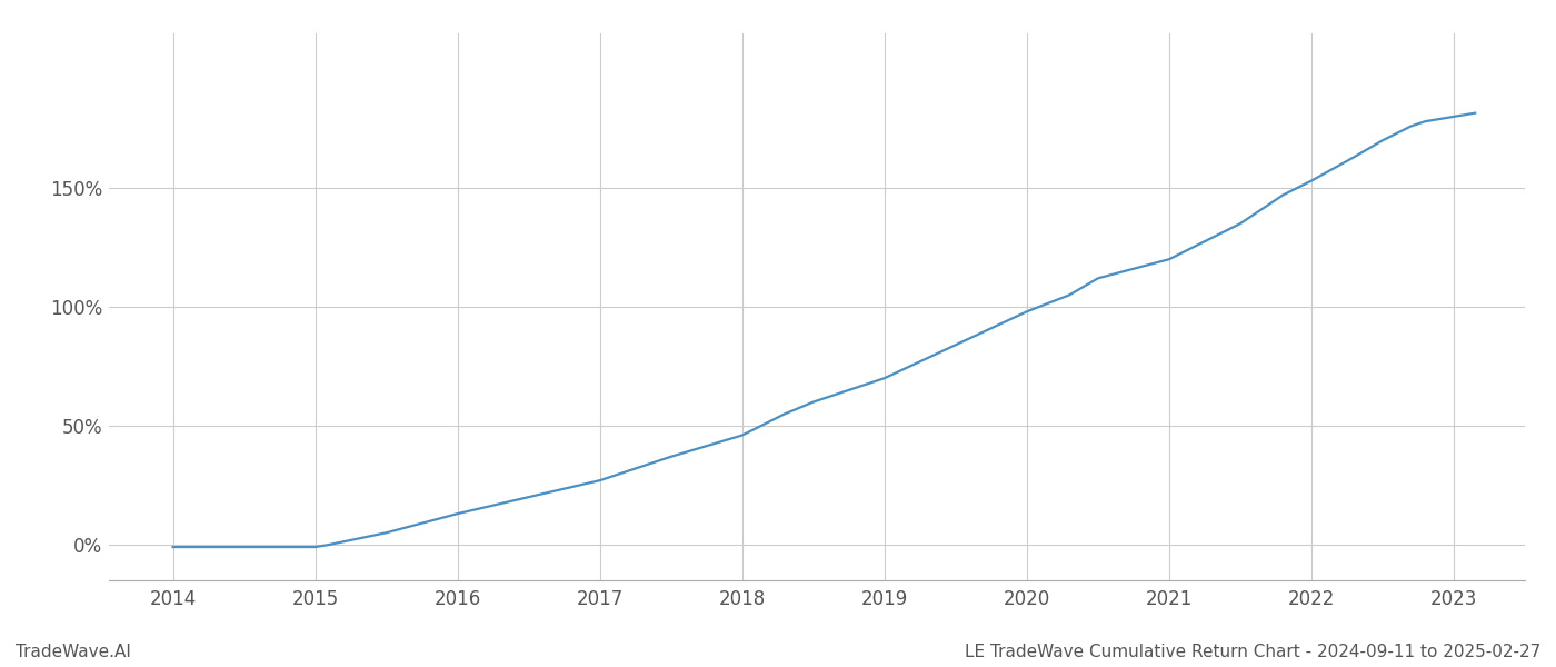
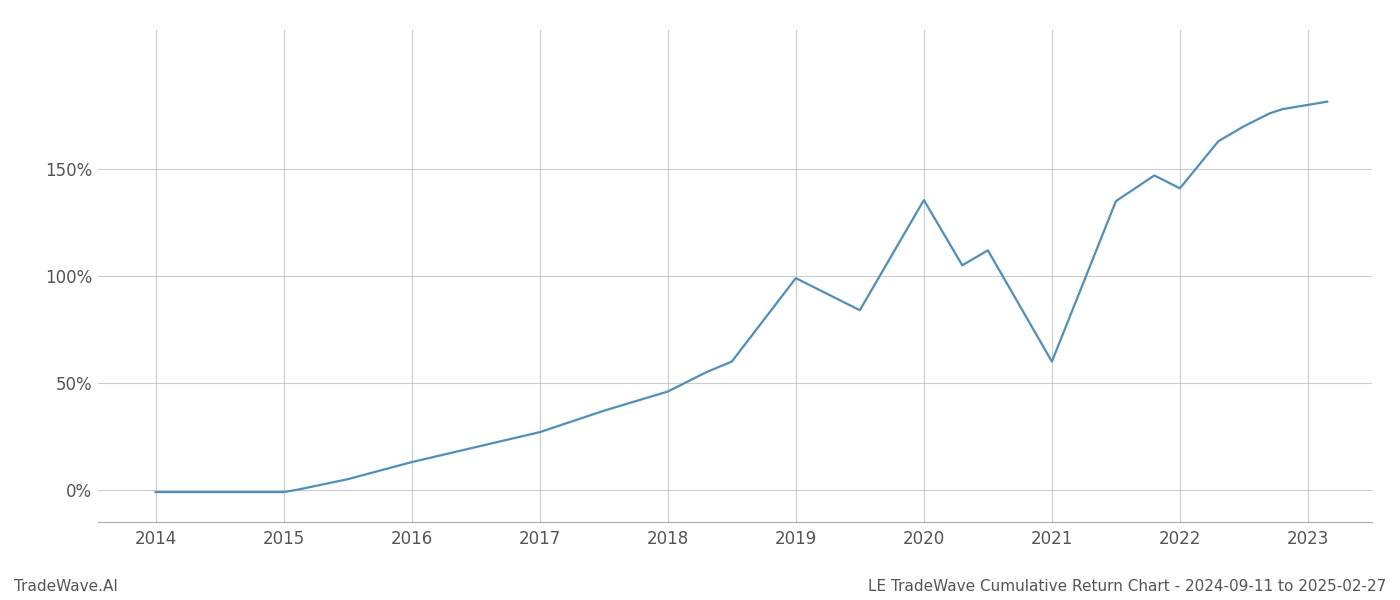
2019: 70.0% -> 99.0%
2020: 98.0% -> 135.5%
2021: 120.0% -> 60.0%
2022: 153.0% -> 141.0%
